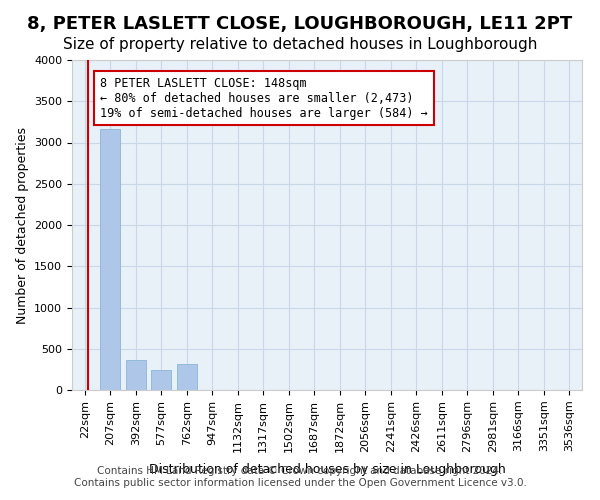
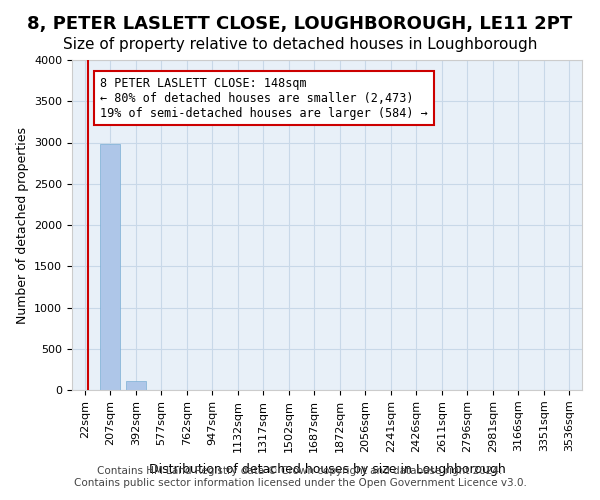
207sqm: 3160 -> 2980
392sqm: 360 -> 120
577sqm: 240 -> 0
762sqm: 320 -> 0
